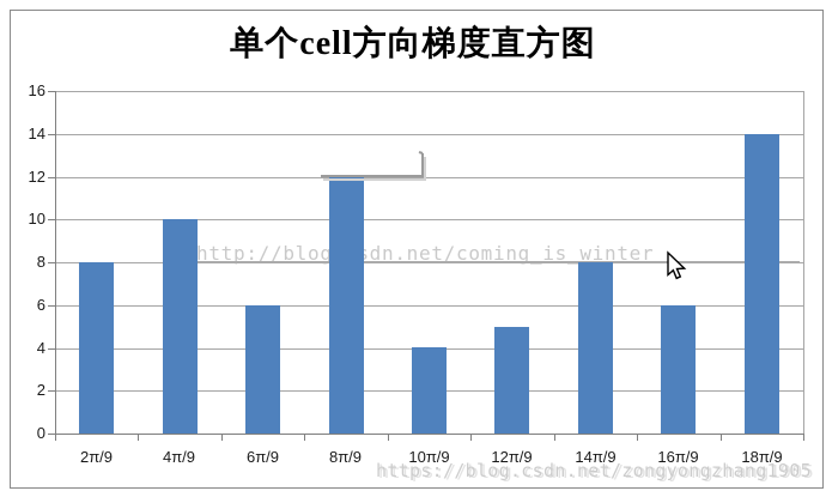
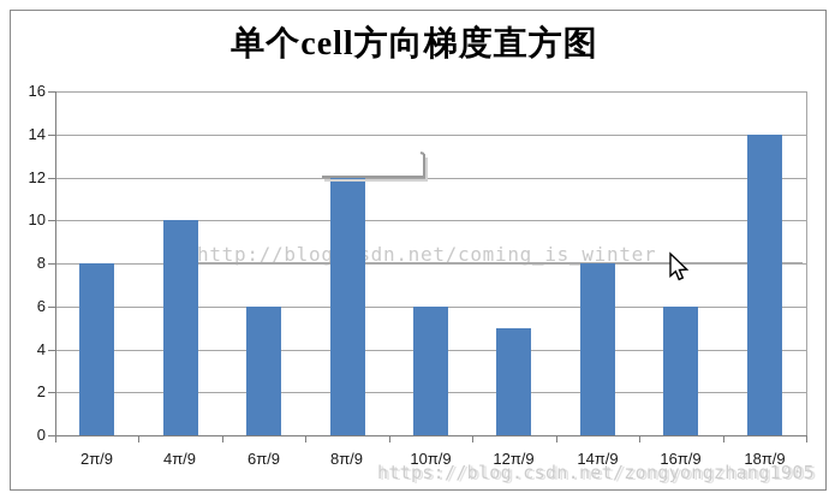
10π/9: 4 -> 6
